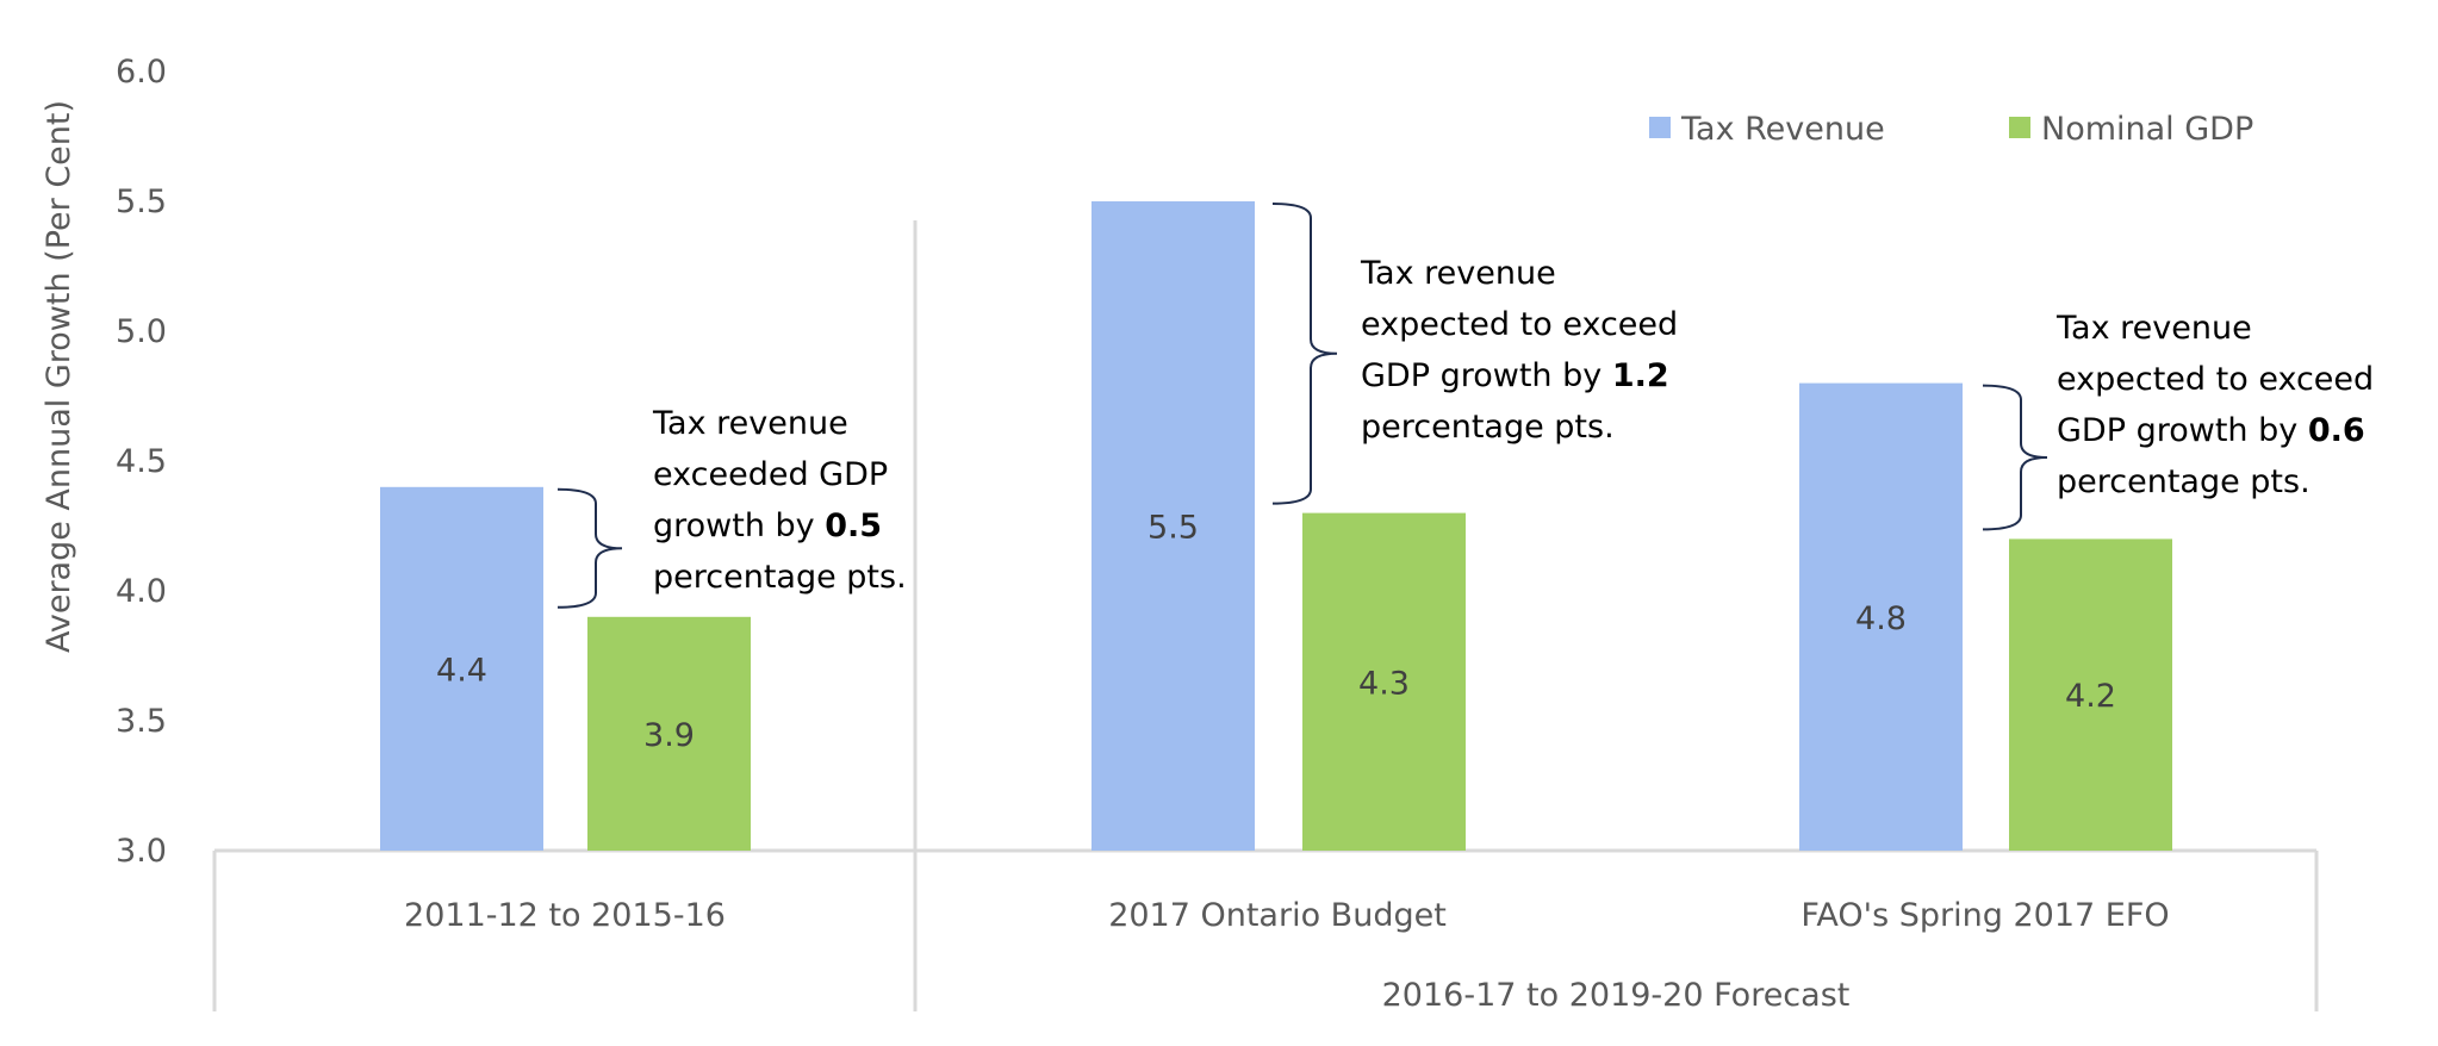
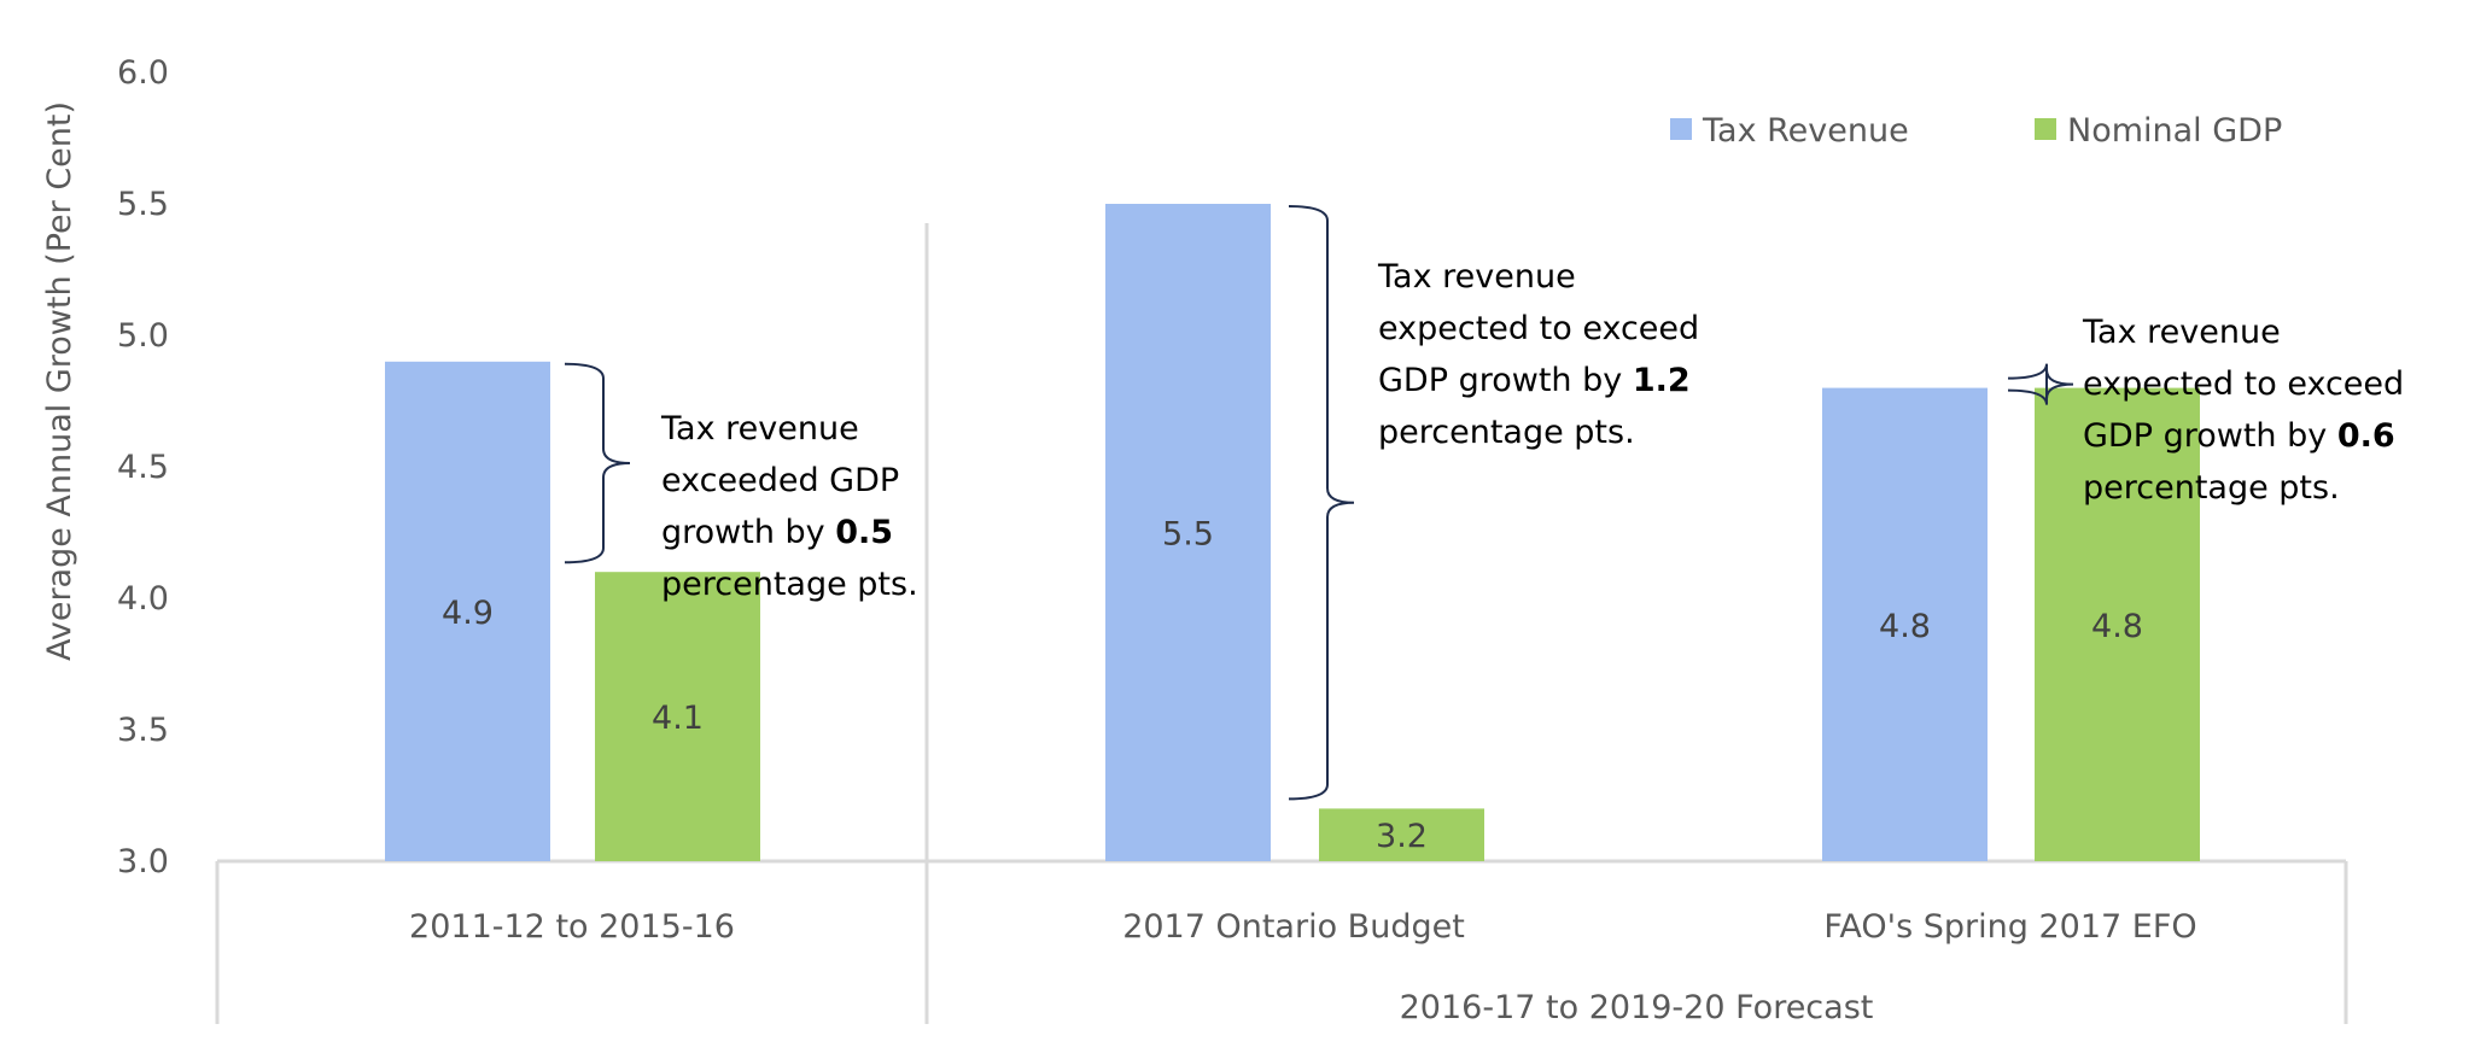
Tax Revenue/2011-12 to 2015-16: 4.4 -> 4.9
Nominal GDP/2011-12 to 2015-16: 3.9 -> 4.1
Nominal GDP/2017 Ontario Budget: 4.3 -> 3.2
Nominal GDP/FAO's Spring 2017 EFO: 4.2 -> 4.8
